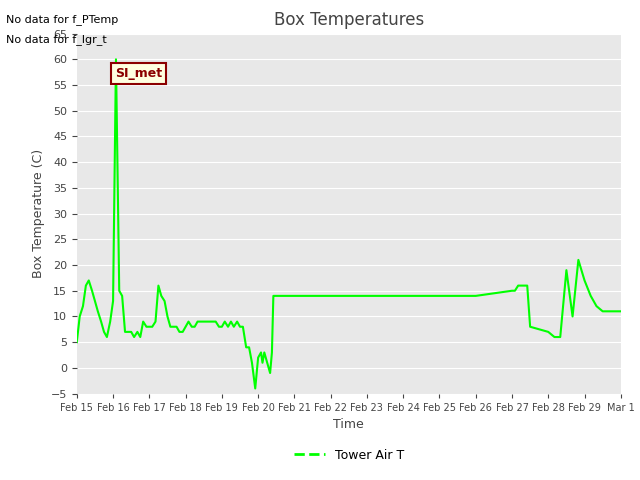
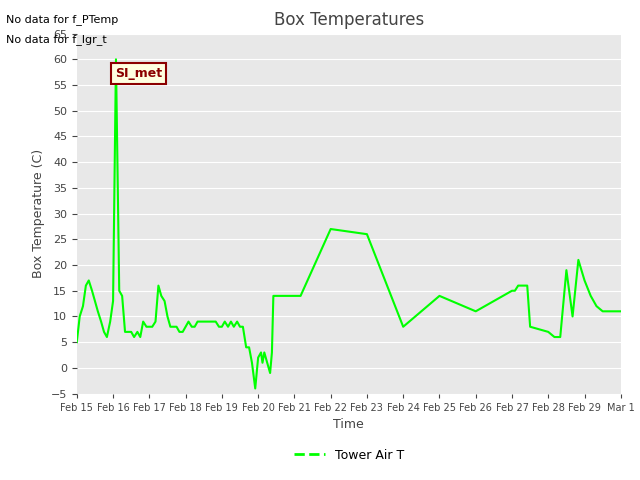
Feb 22: 14 -> 27
Feb 23: 14 -> 26
Feb 24: 14 -> 8
Feb 26: 14 -> 11
